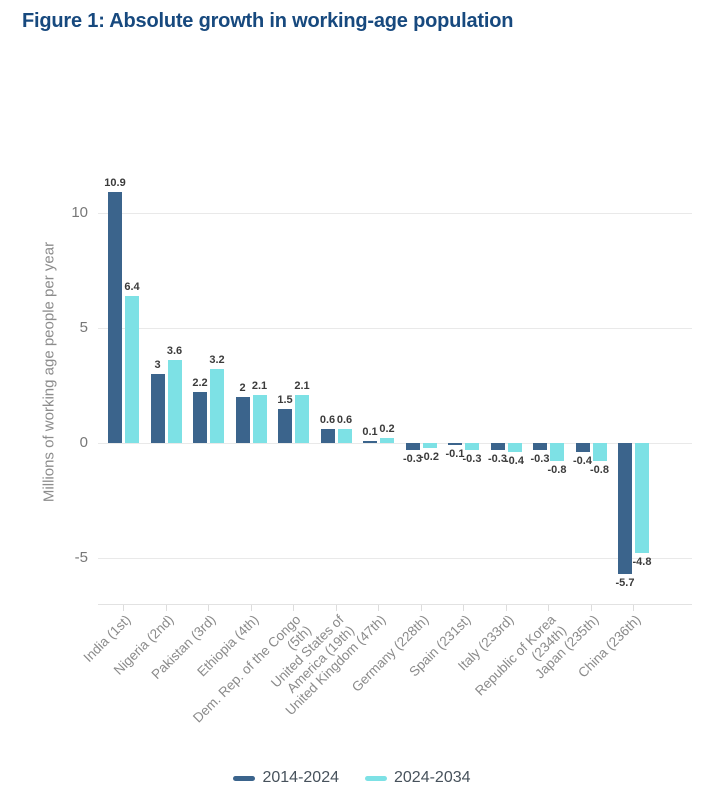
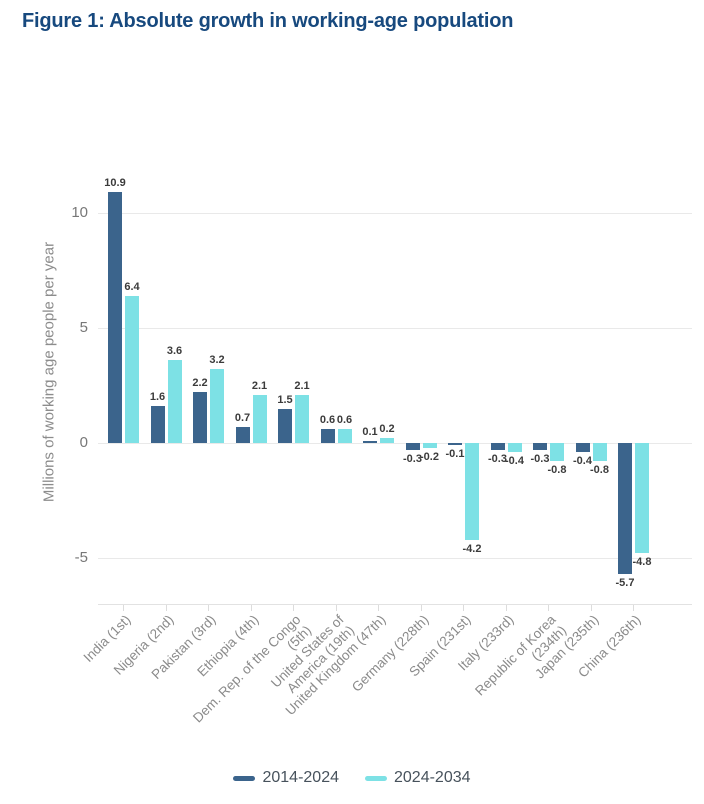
2014-2024/Nigeria (2nd): 3 -> 1.6
2014-2024/Ethiopia (4th): 2 -> 0.7
2024-2034/Spain (231st): -0.3 -> -4.2
